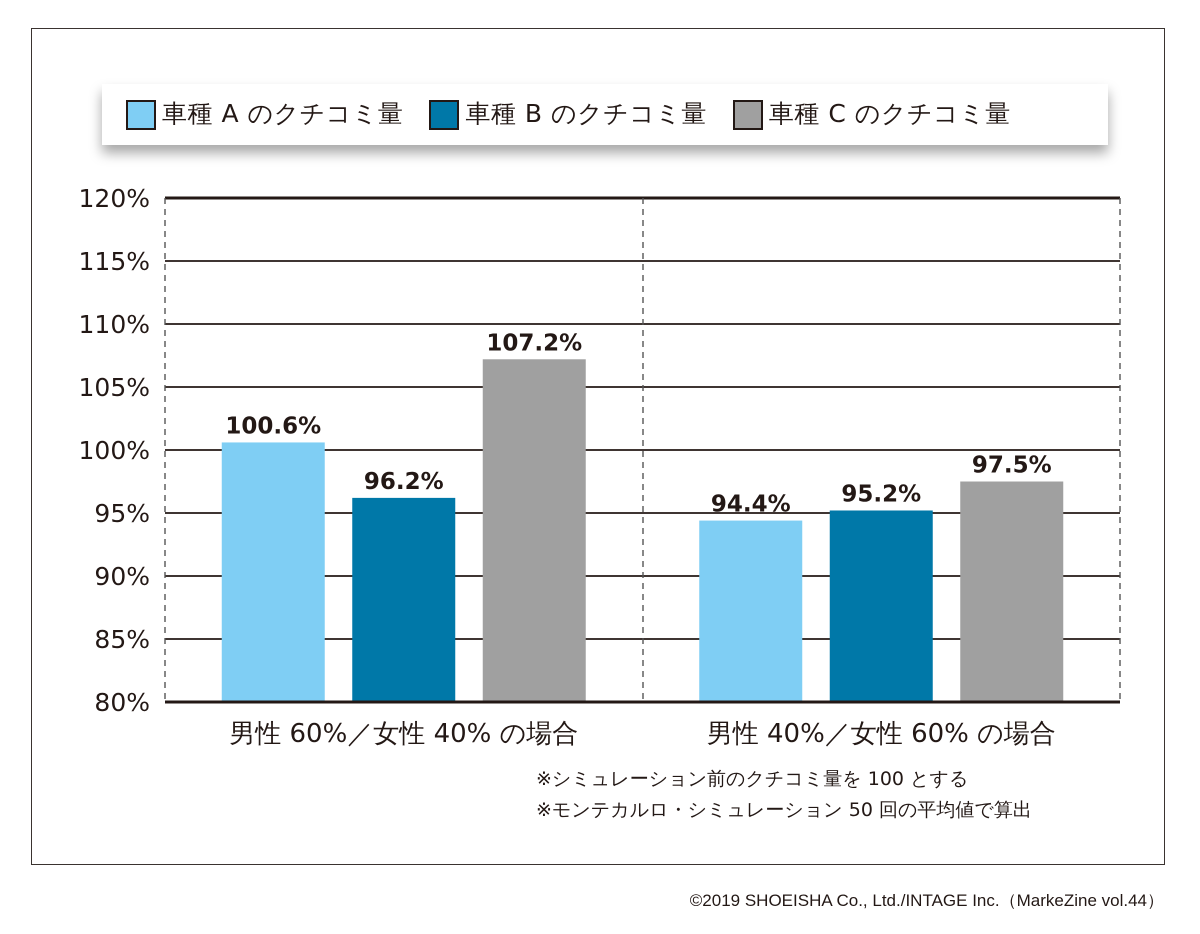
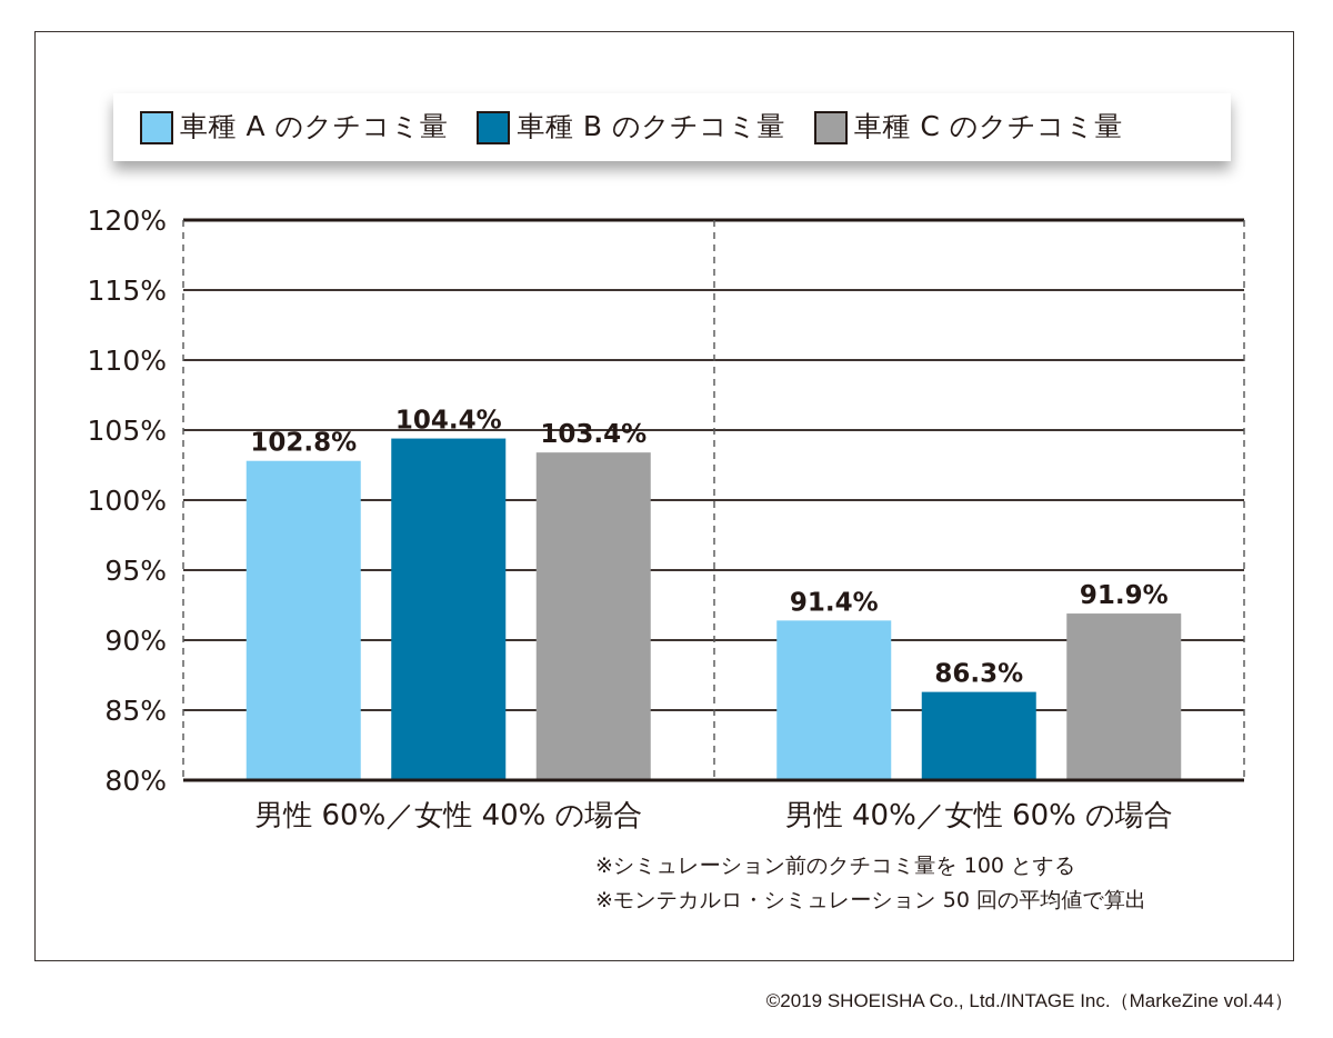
車種 A のクチコミ量/男性 60%／女性 40% の場合: 100.6% -> 102.8%
車種 B のクチコミ量/男性 60%／女性 40% の場合: 96.2% -> 104.4%
車種 C のクチコミ量/男性 60%／女性 40% の場合: 107.2% -> 103.4%
車種 A のクチコミ量/男性 40%／女性 60% の場合: 94.4% -> 91.4%
車種 B のクチコミ量/男性 40%／女性 60% の場合: 95.2% -> 86.3%
車種 C のクチコミ量/男性 40%／女性 60% の場合: 97.5% -> 91.9%
